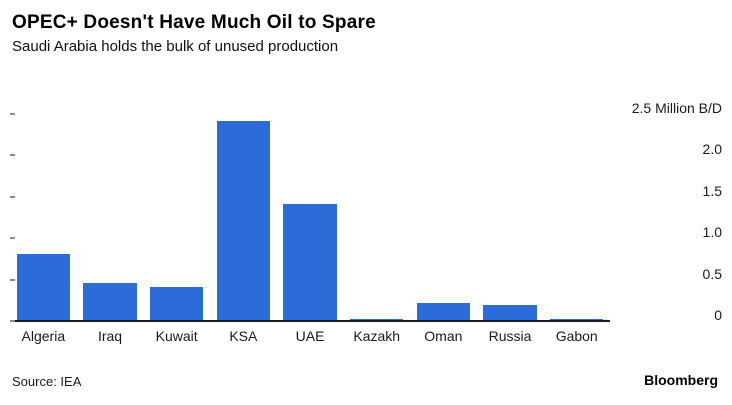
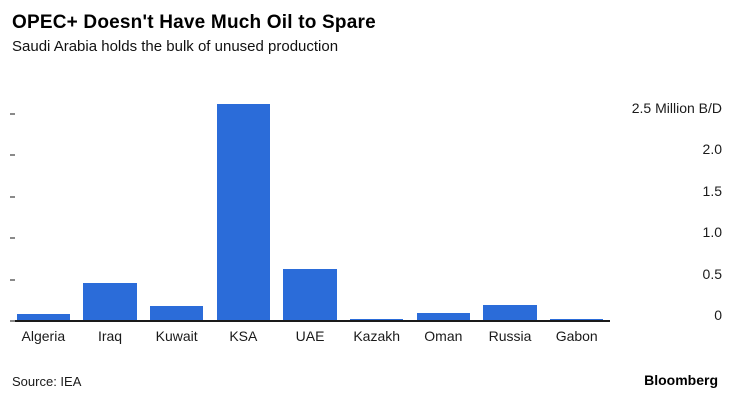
Algeria: 0.8 -> 0.1
Kuwait: 0.4 -> 0.2
KSA: 2.4 -> 2.6
UAE: 1.4 -> 0.6
Oman: 0.2 -> 0.1
